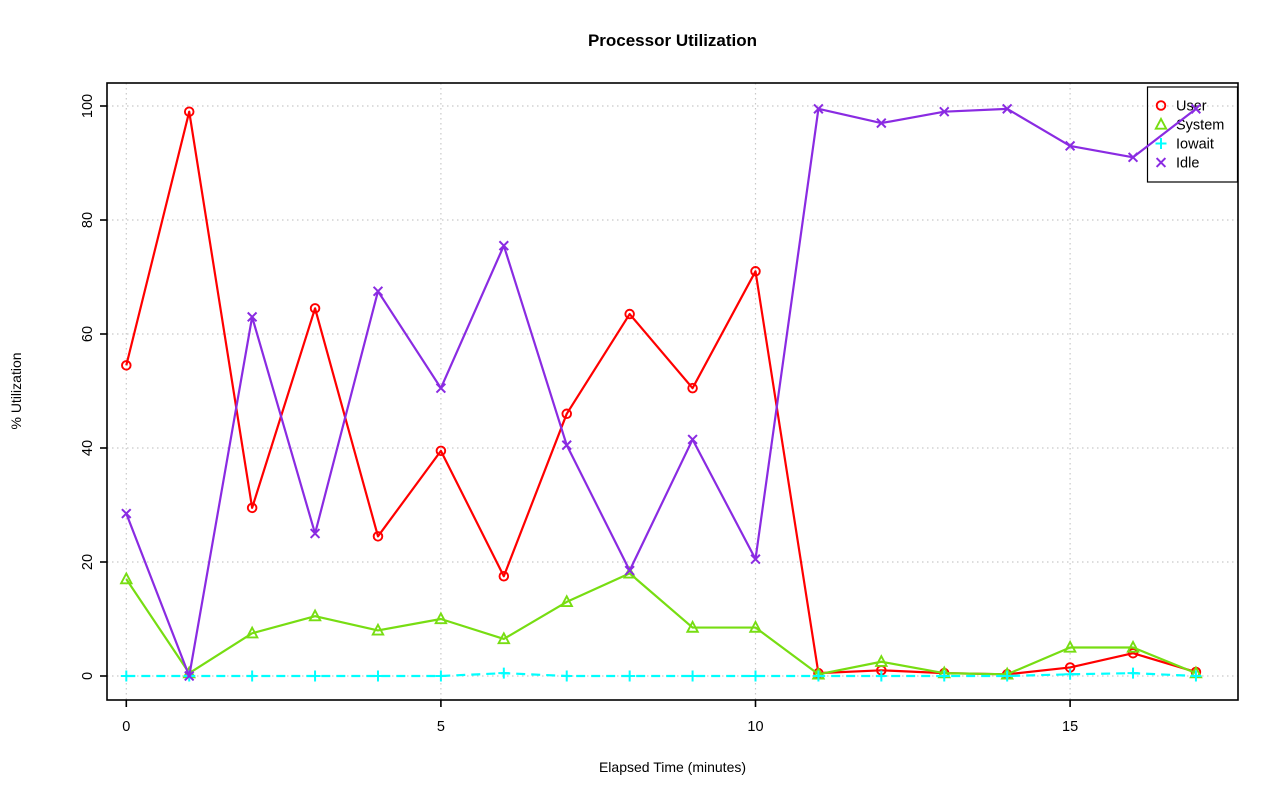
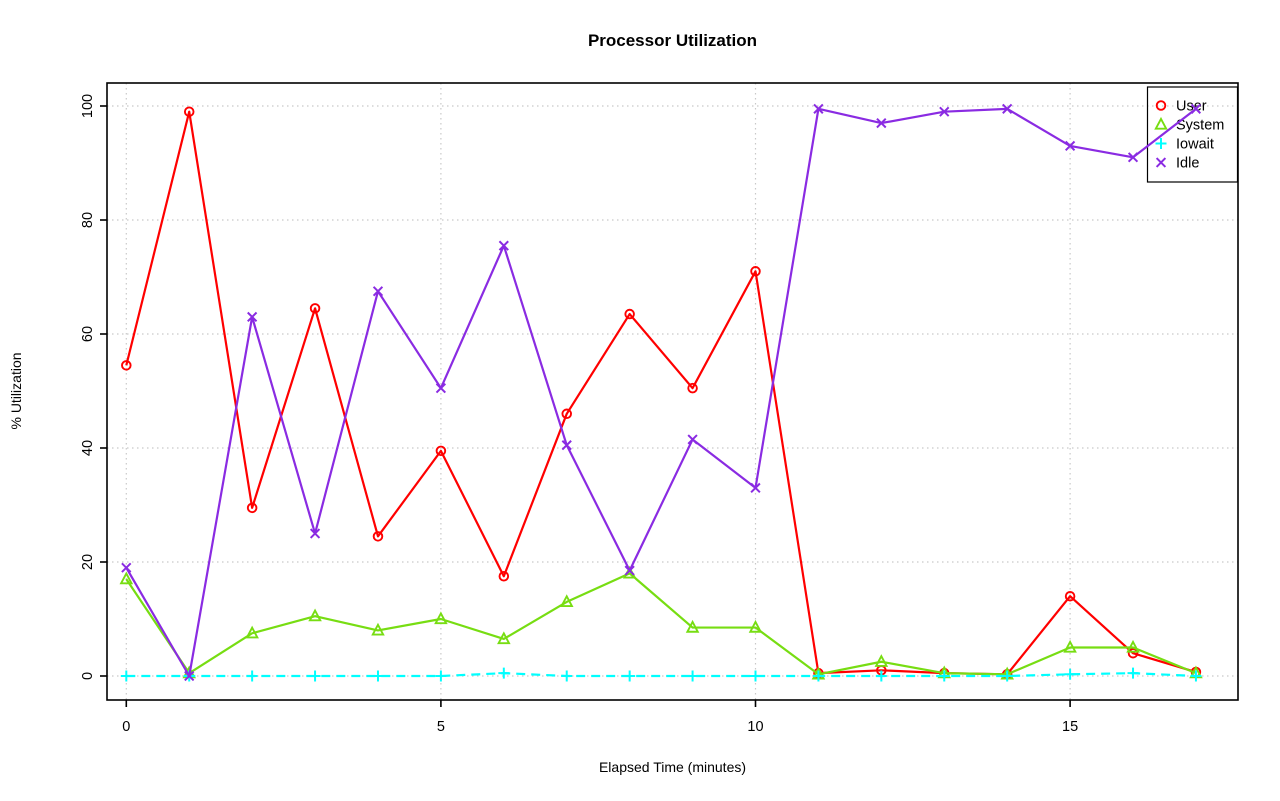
Idle/0: 28 -> 19
Idle/10: 20 -> 33
User/15: 2 -> 14
